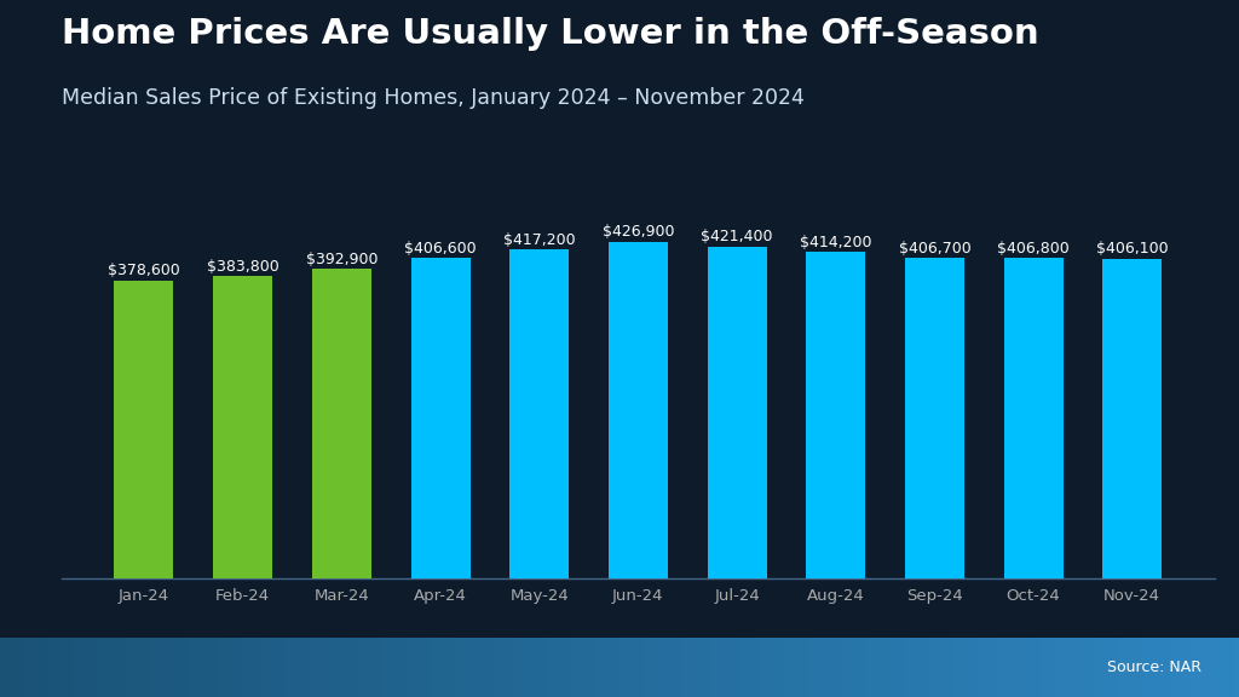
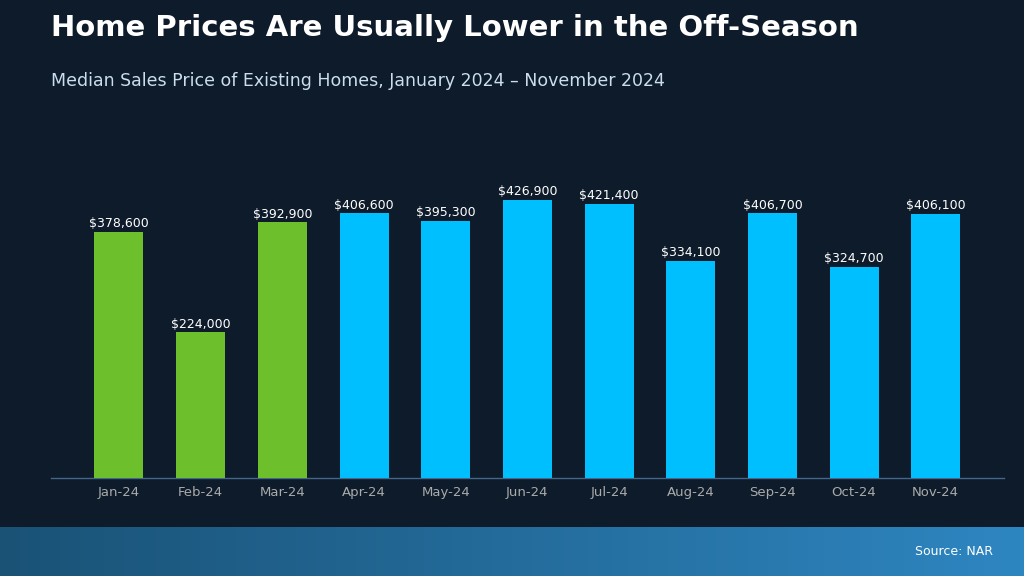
Feb-24: $383,800 -> $224,000
May-24: $417,200 -> $395,300
Aug-24: $414,200 -> $334,100
Oct-24: $406,800 -> $324,700
